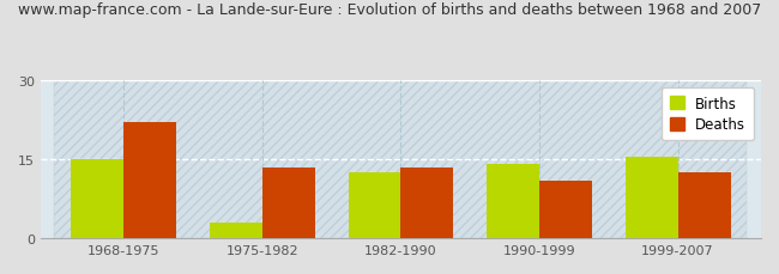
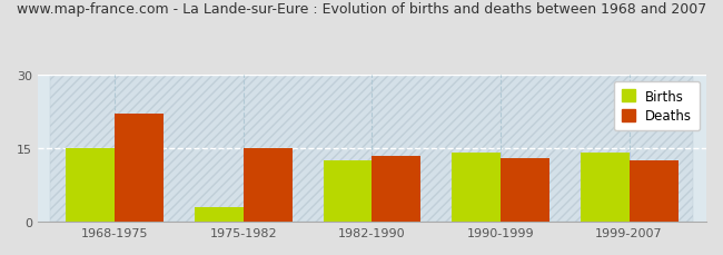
Deaths/1975-1982: 13.5 -> 15.0
Deaths/1990-1999: 11.0 -> 13.0
Births/1999-2007: 15.5 -> 14.0
